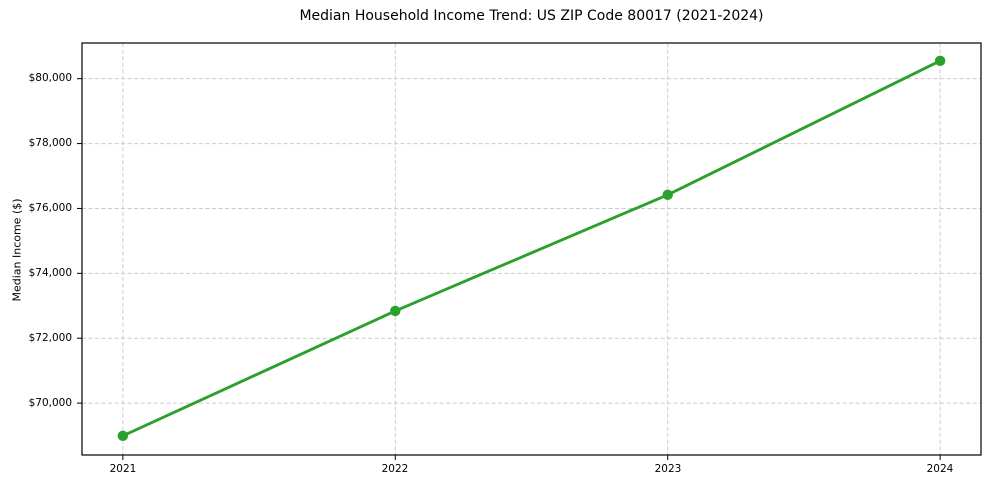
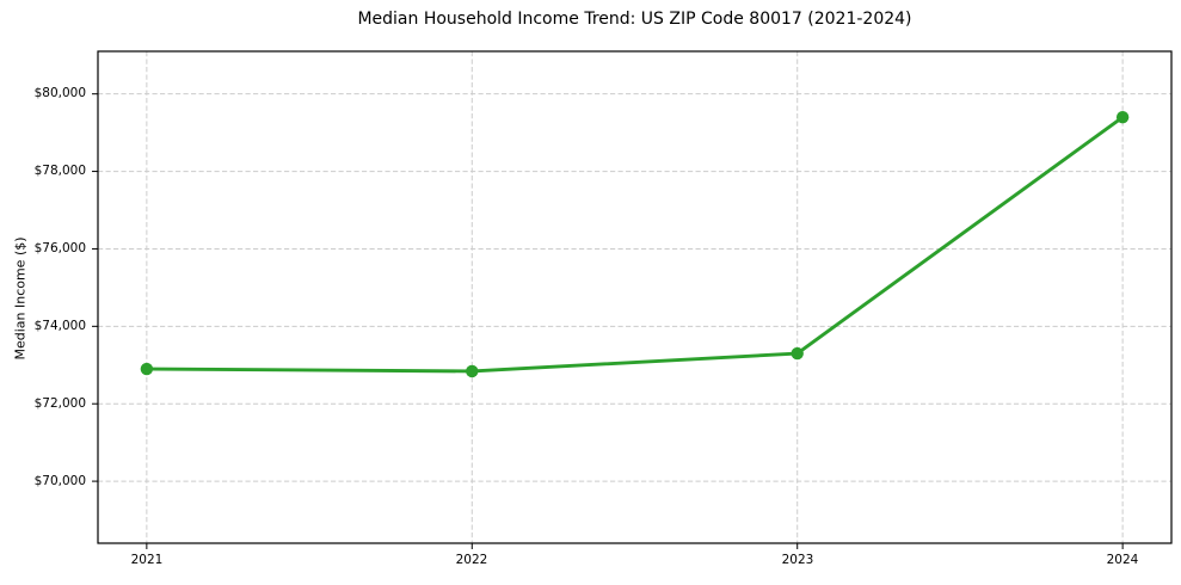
2021: $69000 -> $72900
2023: $76400 -> $73300
2024: $80600 -> $79400
